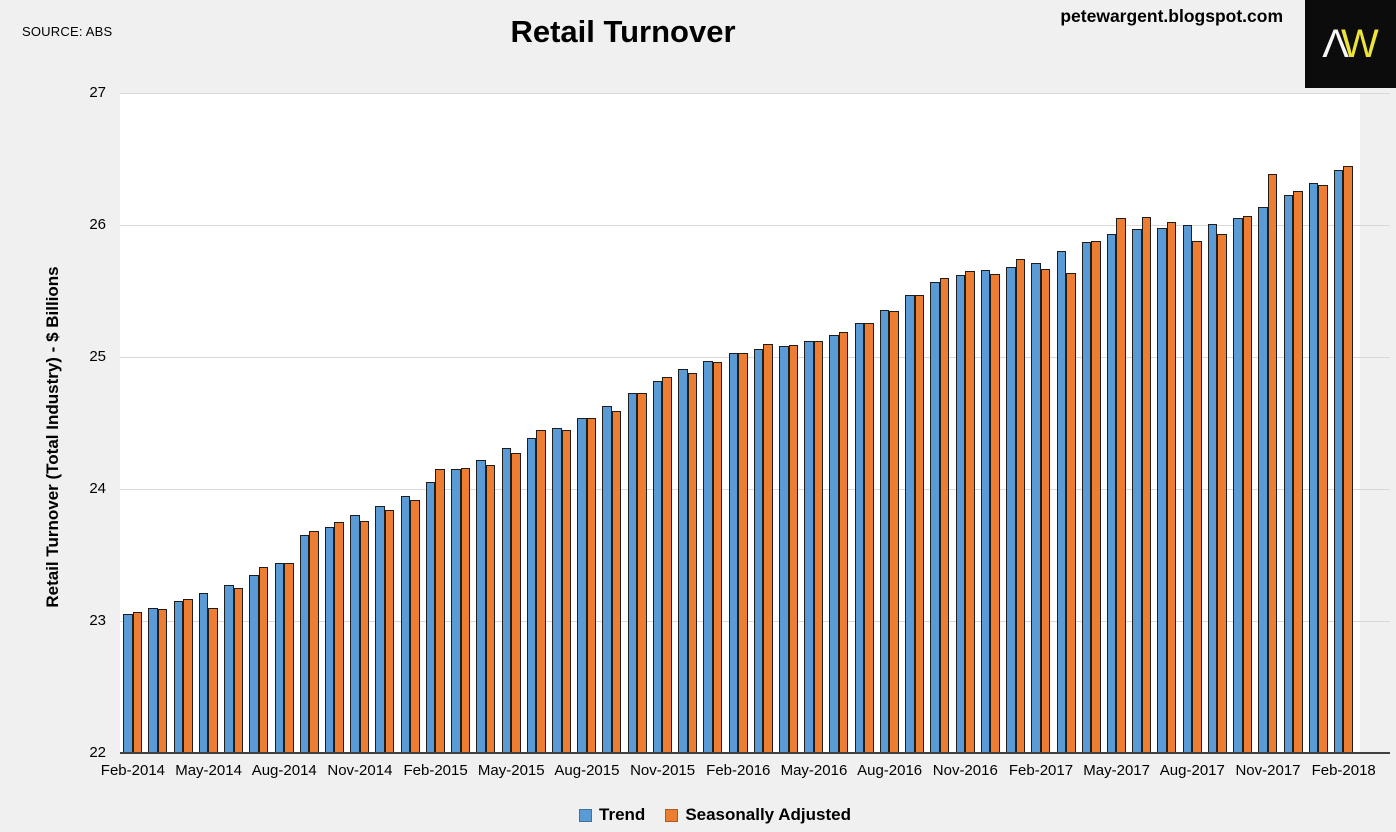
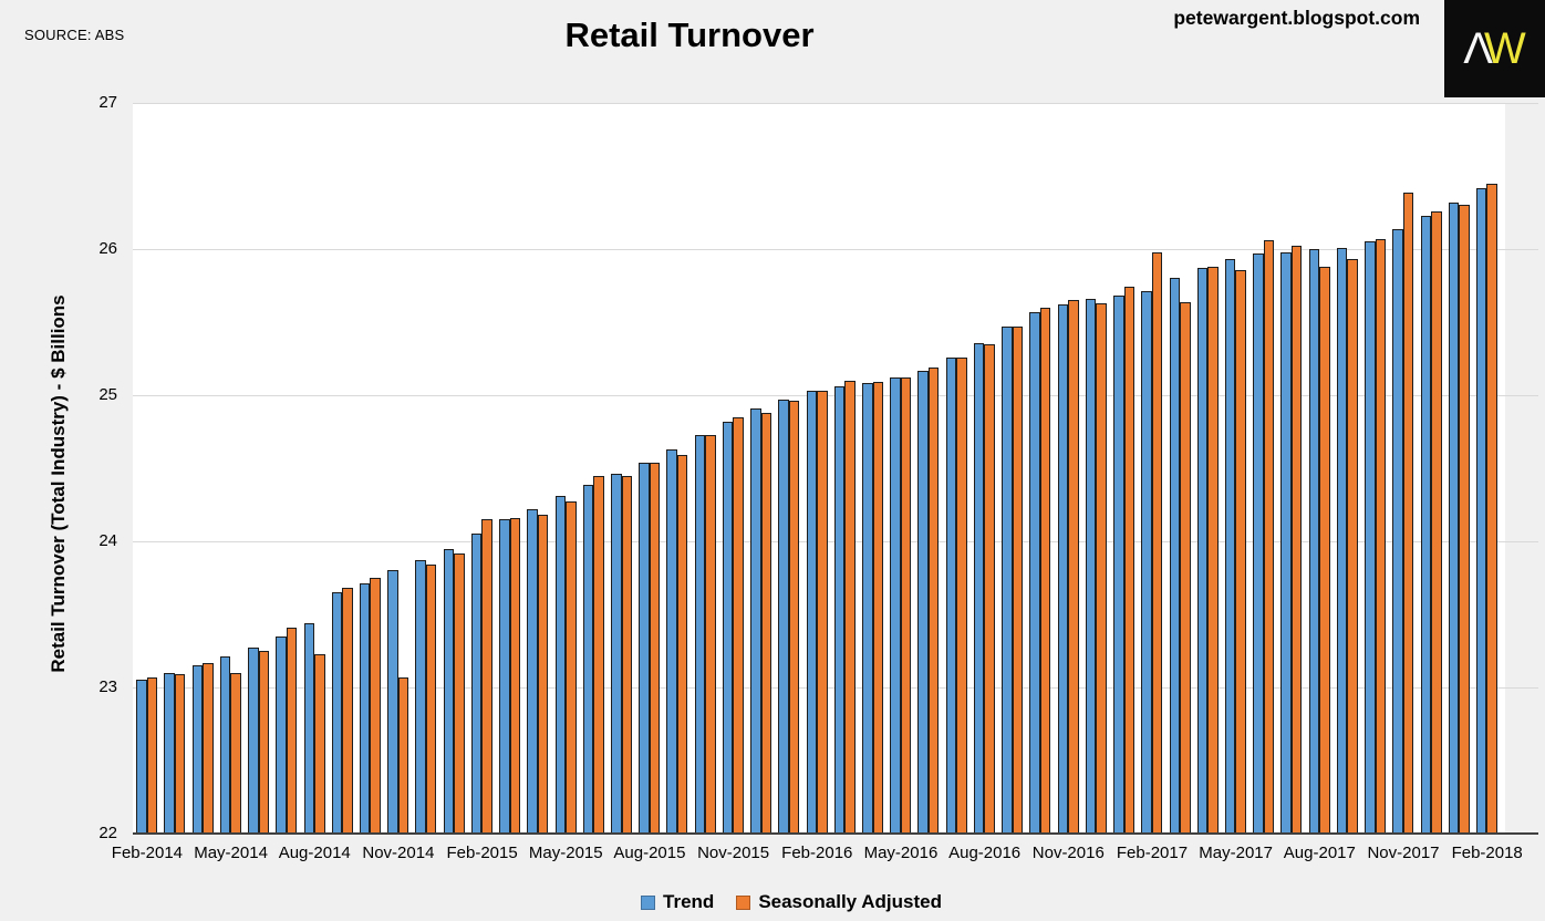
Seasonally Adjusted/Aug-2014: 23.44 -> 23.23
Seasonally Adjusted/Nov-2014: 23.76 -> 23.07
Seasonally Adjusted/Feb-2017: 25.67 -> 25.98
Seasonally Adjusted/May-2017: 26.05 -> 25.86
